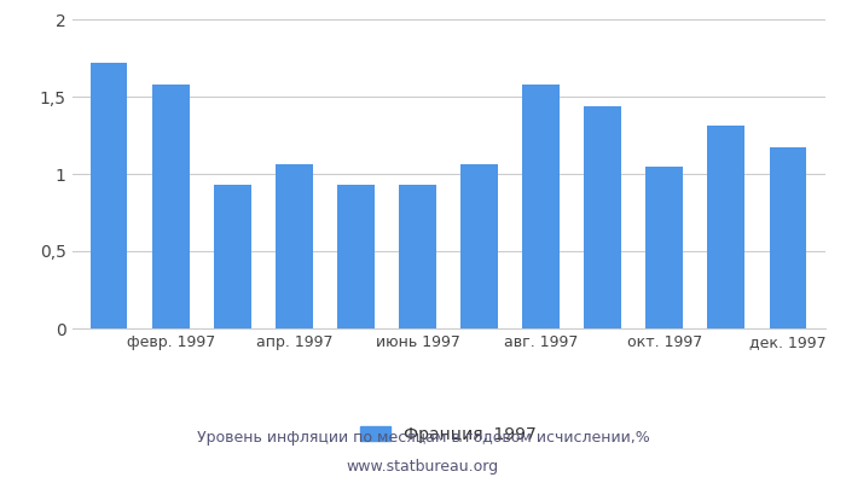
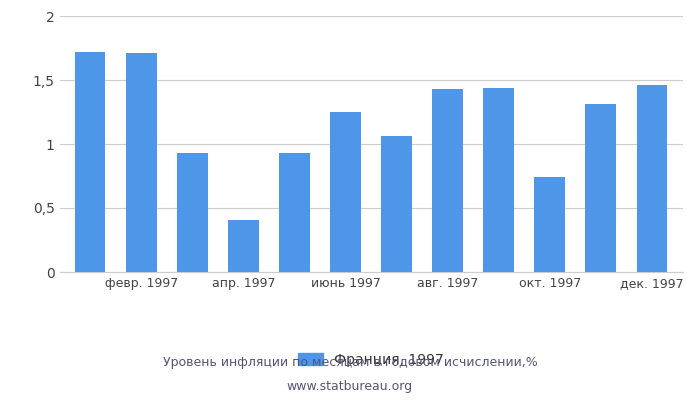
февр. 1997: 1,58 -> 1,71
апр. 1997: 1,06 -> 0,41
июнь 1997: 0,93 -> 1,25
авг. 1997: 1,58 -> 1,43
окт. 1997: 1,05 -> 0,74
дек. 1997: 1,17 -> 1,46
